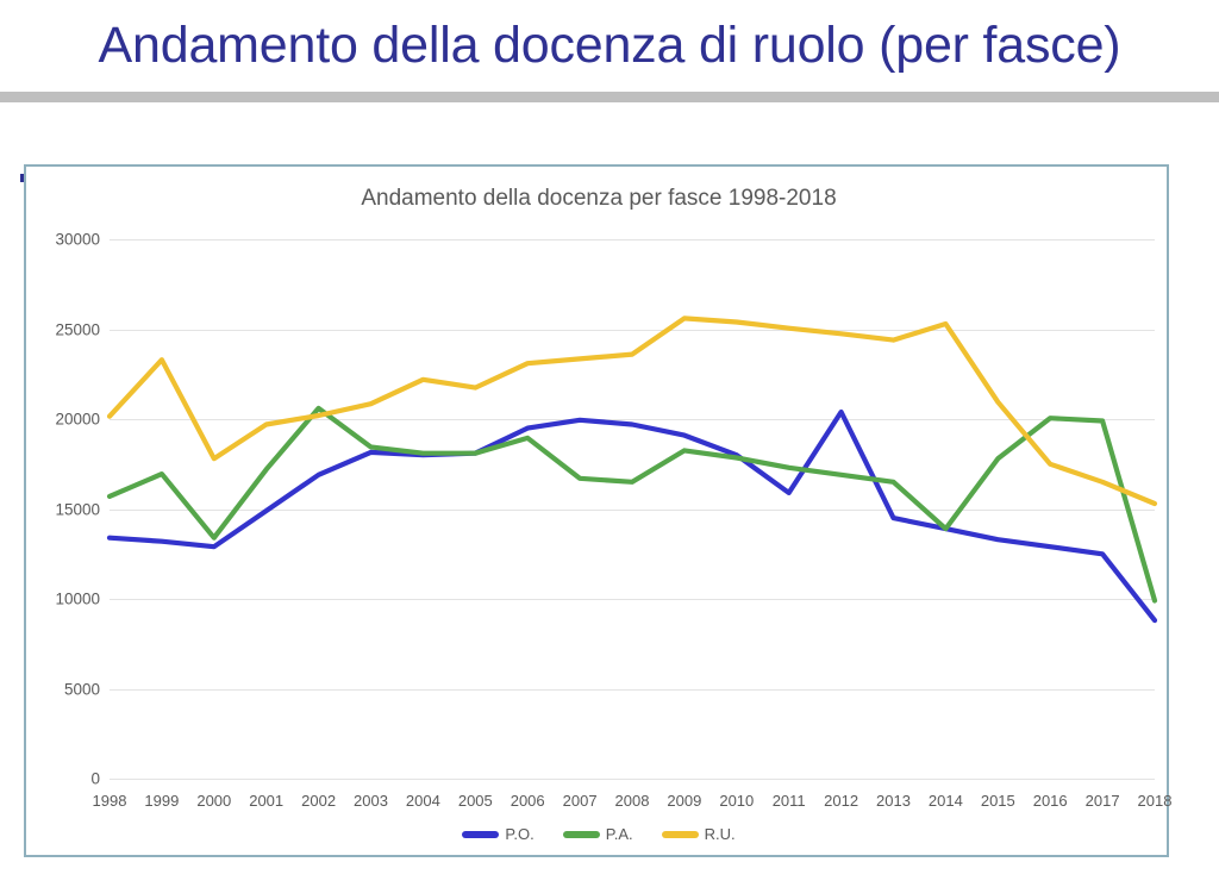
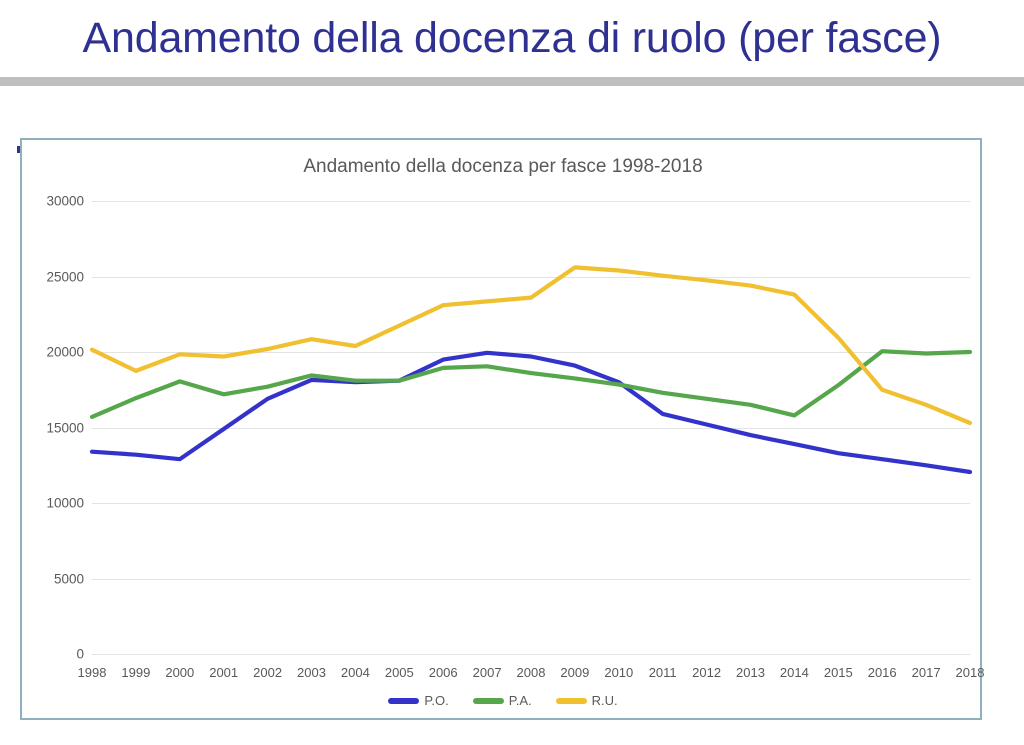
R.U./1999: 23300 -> 18800
P.A./2000: 13400 -> 18000
R.U./2000: 17800 -> 19800
P.A./2002: 20600 -> 17700
R.U./2004: 22200 -> 20400
P.A./2007: 16700 -> 19000
P.A./2008: 16500 -> 18600
P.O./2012: 20400 -> 15200
P.A./2014: 13900 -> 15800
R.U./2014: 25300 -> 23800
P.O./2018: 8800 -> 12000
P.A./2018: 9900 -> 20000
